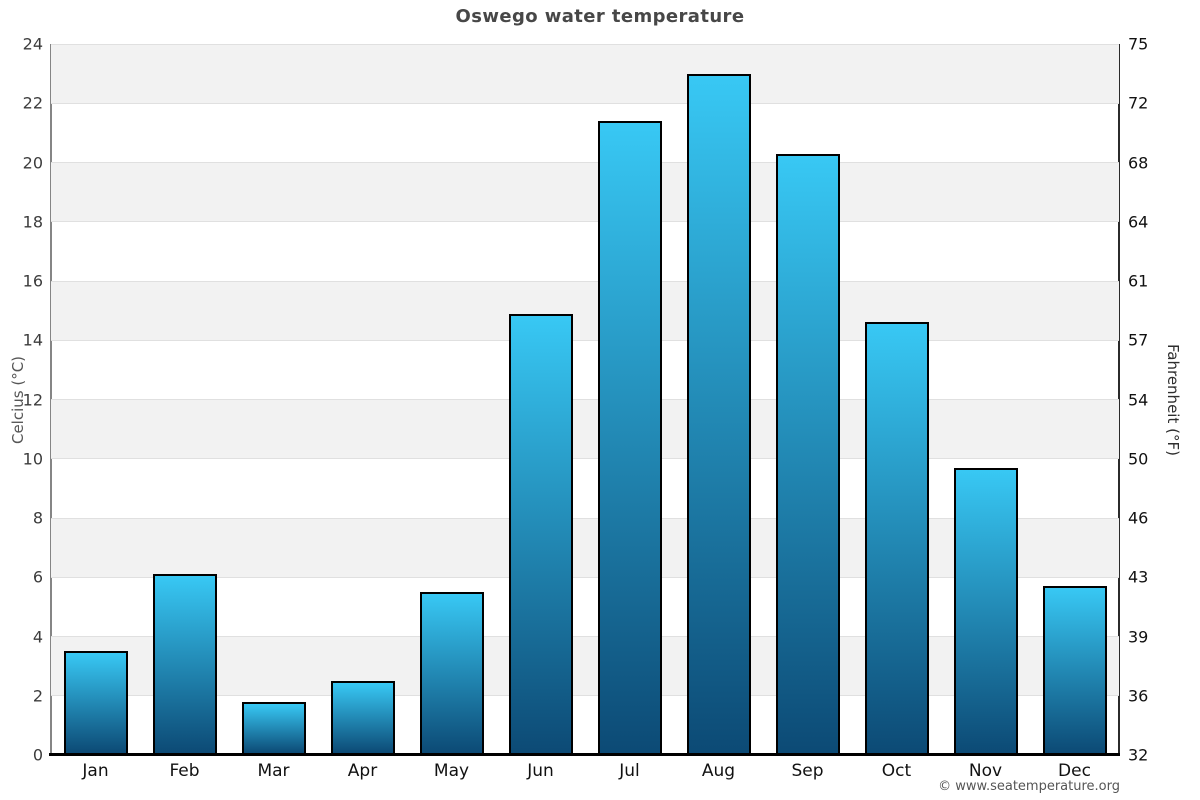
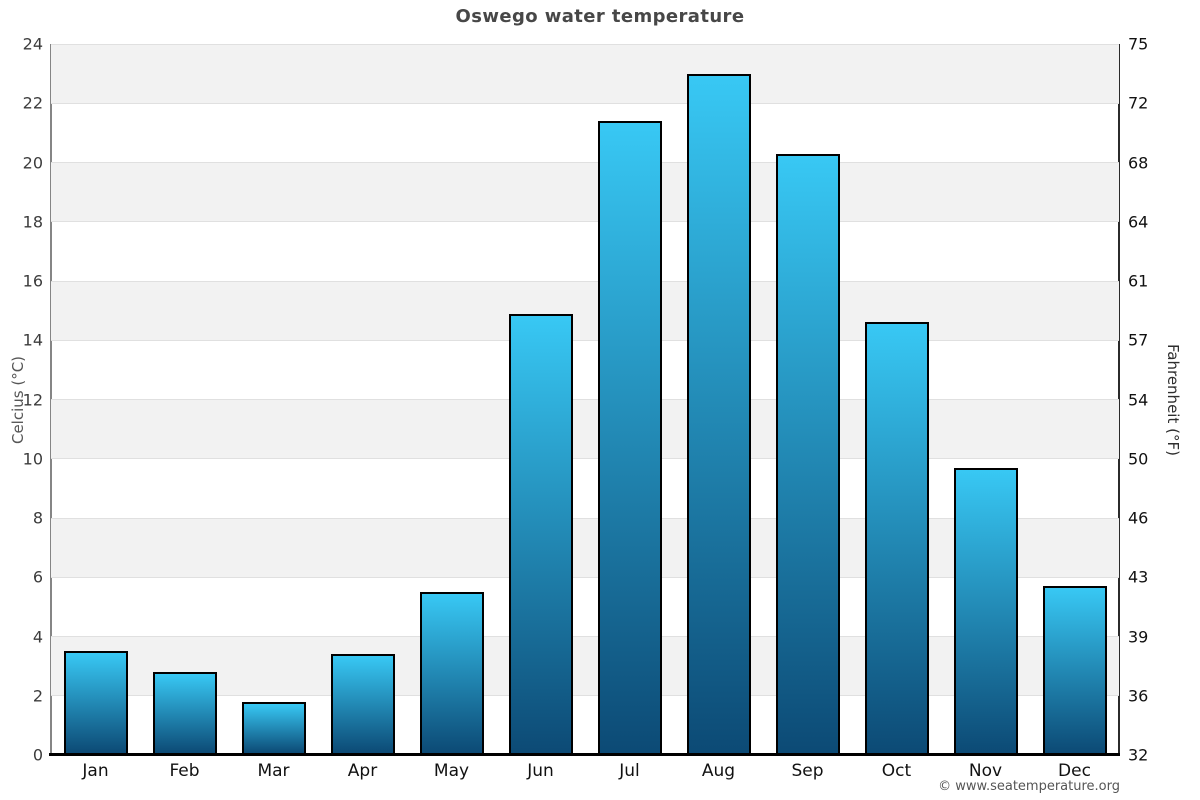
Feb: 6.1 -> 2.8
Apr: 2.5 -> 3.4
